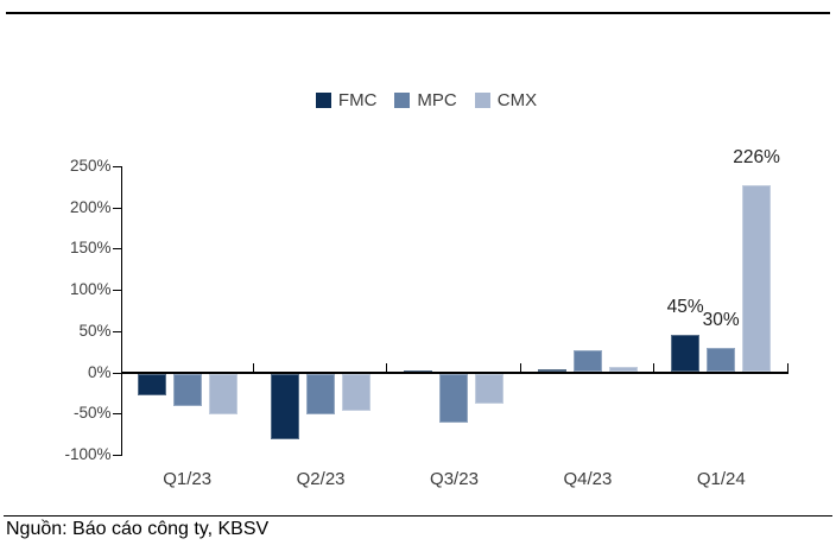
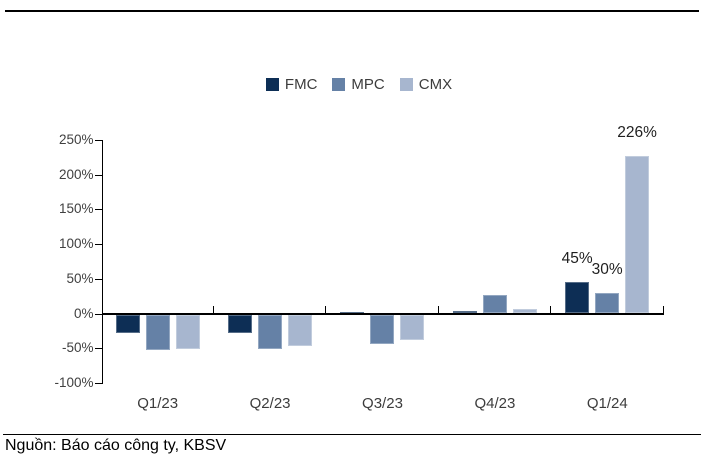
MPC/Q1/23: -40% -> -50%
FMC/Q2/23: -80% -> -30%
MPC/Q3/23: -60% -> -40%
